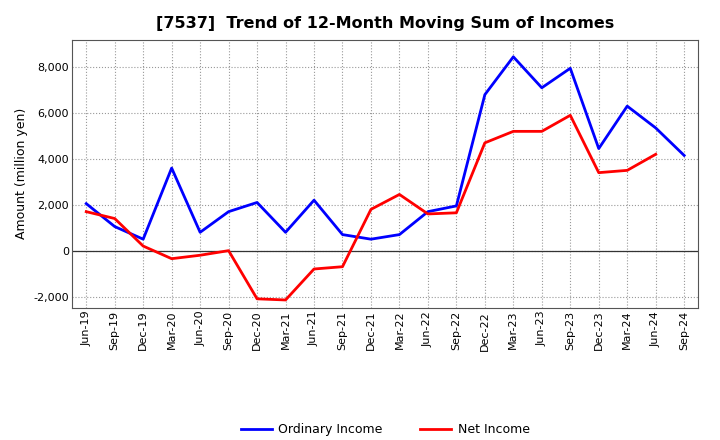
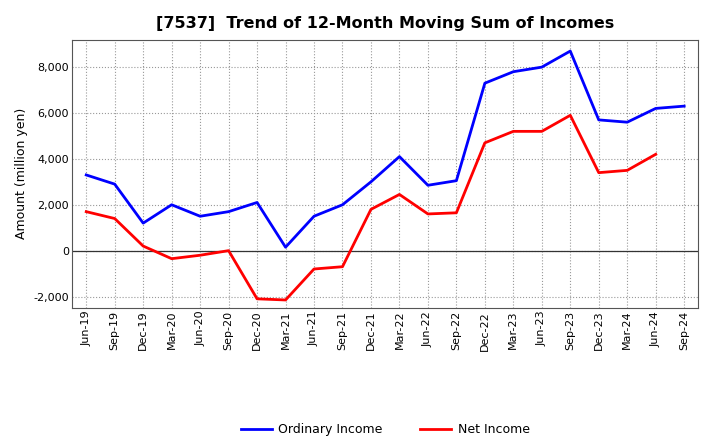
Ordinary Income/Jun-19: 2,050 -> 3,300
Ordinary Income/Sep-19: 1,050 -> 2,900
Ordinary Income/Dec-19: 500 -> 1,200
Ordinary Income/Mar-20: 3,600 -> 2,000
Ordinary Income/Jun-20: 800 -> 1,500
Ordinary Income/Mar-21: 800 -> 150
Ordinary Income/Jun-21: 2,200 -> 1,500
Ordinary Income/Sep-21: 700 -> 2,000
Ordinary Income/Dec-21: 500 -> 3,000
Ordinary Income/Mar-22: 700 -> 4,100
Ordinary Income/Jun-22: 1,700 -> 2,850
Ordinary Income/Sep-22: 1,950 -> 3,050
Ordinary Income/Dec-22: 6,800 -> 7,300
Ordinary Income/Mar-23: 8,450 -> 7,800
Ordinary Income/Jun-23: 7,100 -> 8,000
Ordinary Income/Sep-23: 7,950 -> 8,700
Ordinary Income/Dec-23: 4,450 -> 5,700
Ordinary Income/Mar-24: 6,300 -> 5,600
Ordinary Income/Jun-24: 5,350 -> 6,200
Ordinary Income/Sep-24: 4,150 -> 6,300
